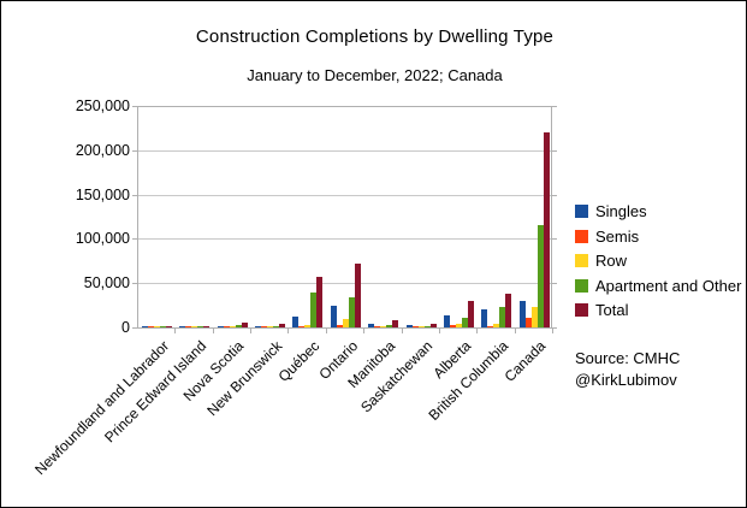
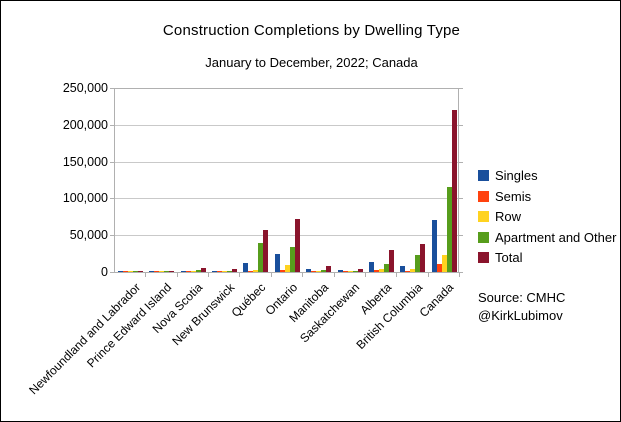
Singles/British Columbia: 20000 -> 10000
Singles/Canada: 30000 -> 70000
